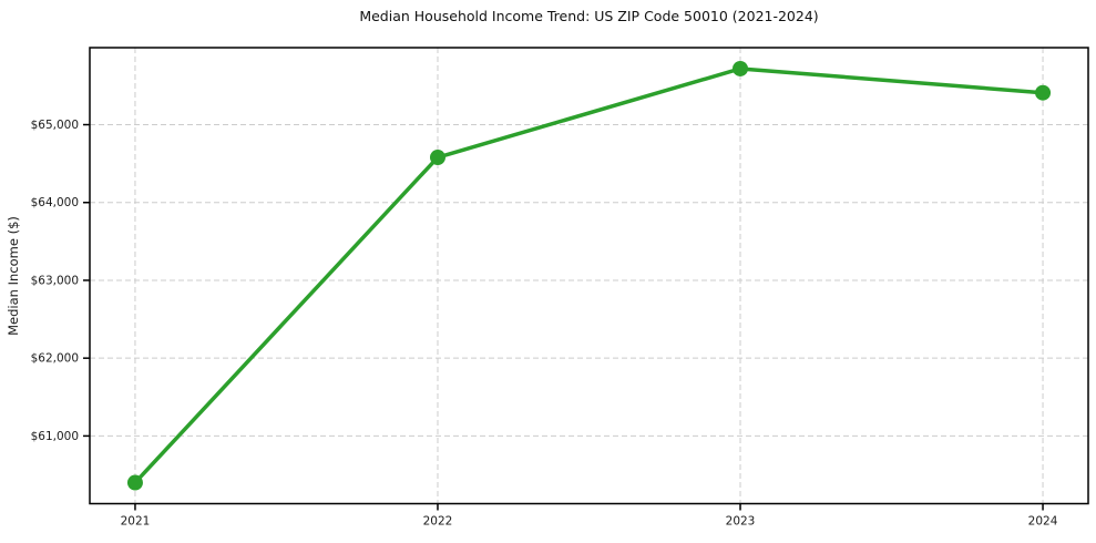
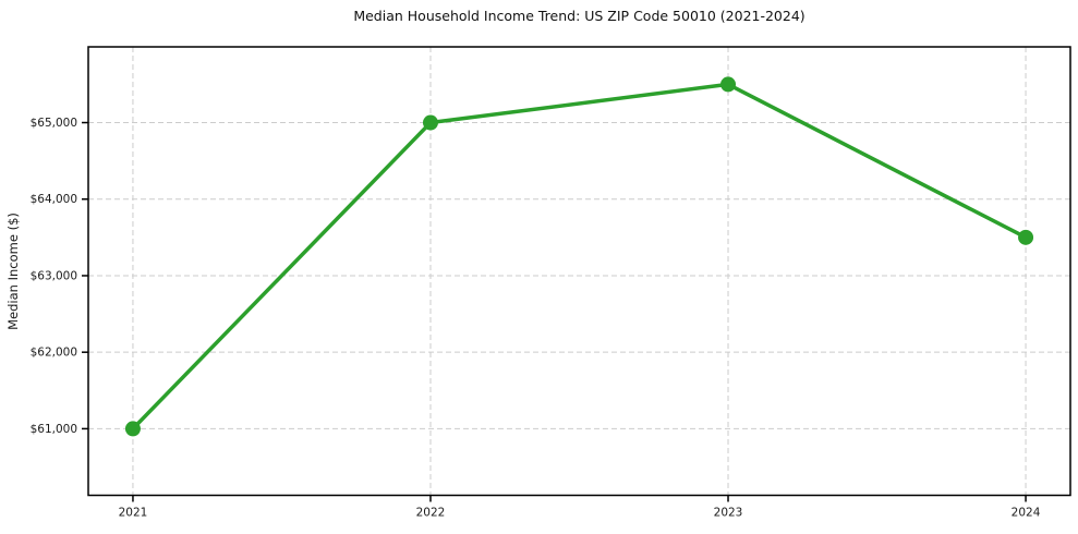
2021: $60400 -> $61000
2022: $64600 -> $65000
2023: $65700 -> $65500
2024: $65400 -> $63500
